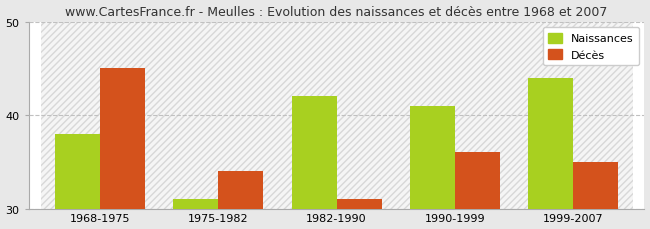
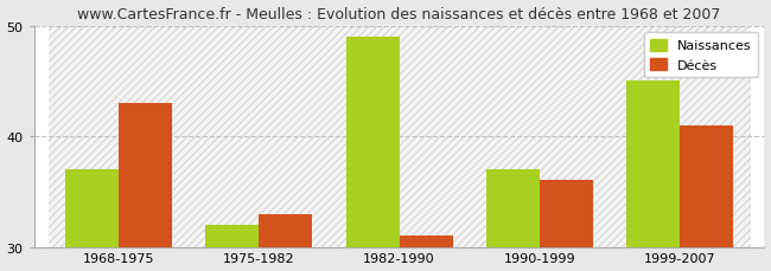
Naissances/1968-1975: 38 -> 37
Décès/1968-1975: 45 -> 43
Naissances/1975-1982: 31 -> 32
Décès/1975-1982: 34 -> 33
Naissances/1982-1990: 42 -> 49
Naissances/1990-1999: 41 -> 37
Naissances/1999-2007: 44 -> 45
Décès/1999-2007: 35 -> 41
